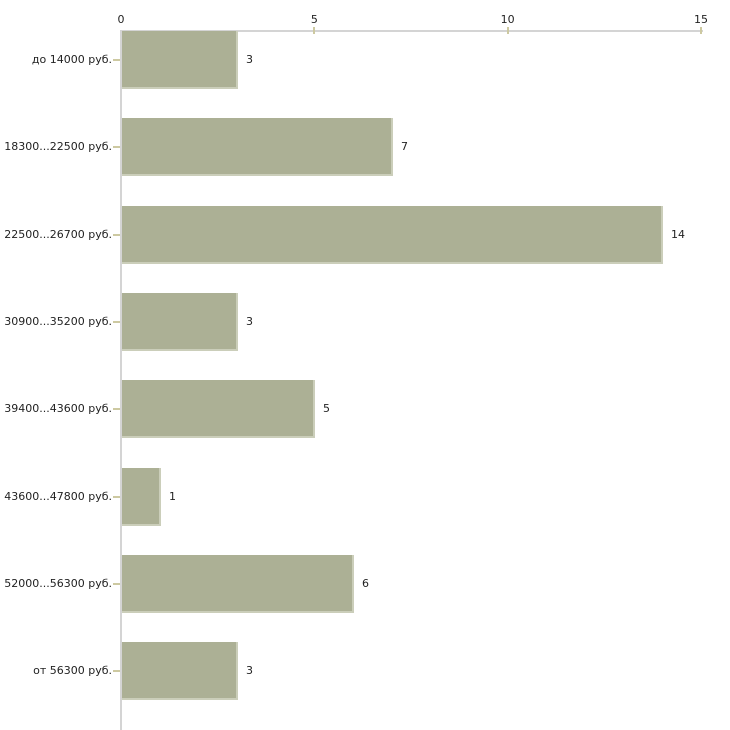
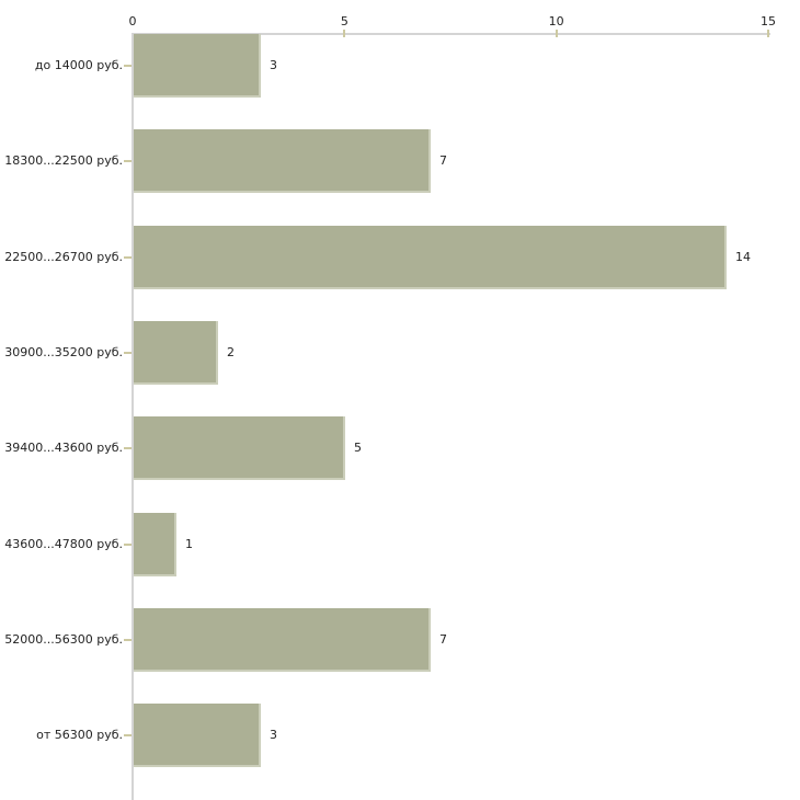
30900...35200 руб.: 3 -> 2
52000...56300 руб.: 6 -> 7
